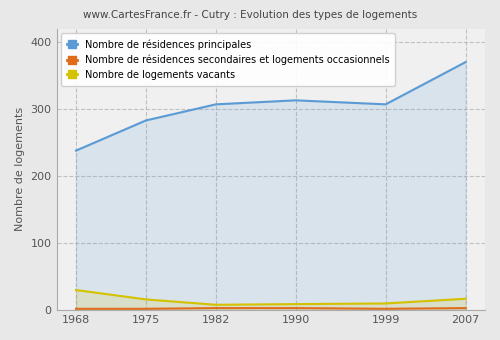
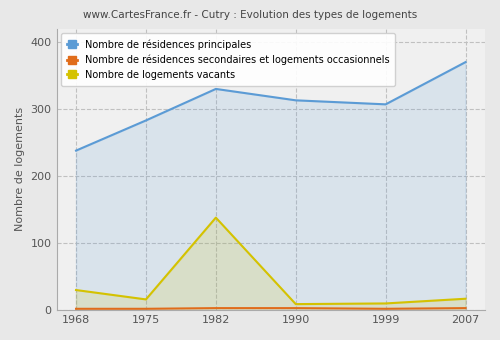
Nombre de résidences principales/1982: 307 -> 330
Nombre de logements vacants/1982: 8 -> 138
